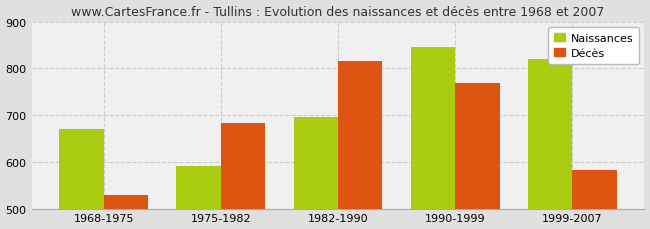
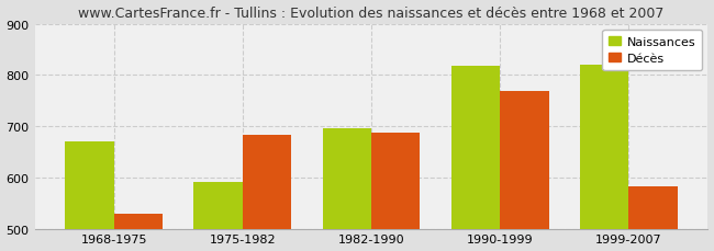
Décès/1982-1990: 815 -> 688
Naissances/1990-1999: 845 -> 818
